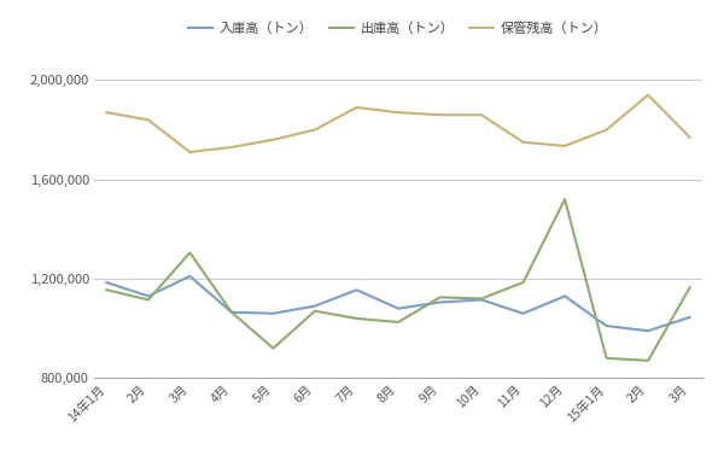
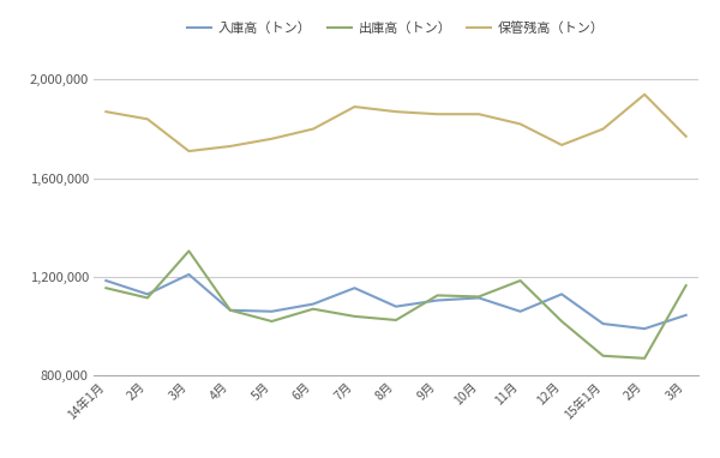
出庫高（トン）/5月: 920,000 -> 1,020,000
保管残高（トン）/11月: 1,750,000 -> 1,820,000
出庫高（トン）/12月: 1,520,000 -> 1,020,000
